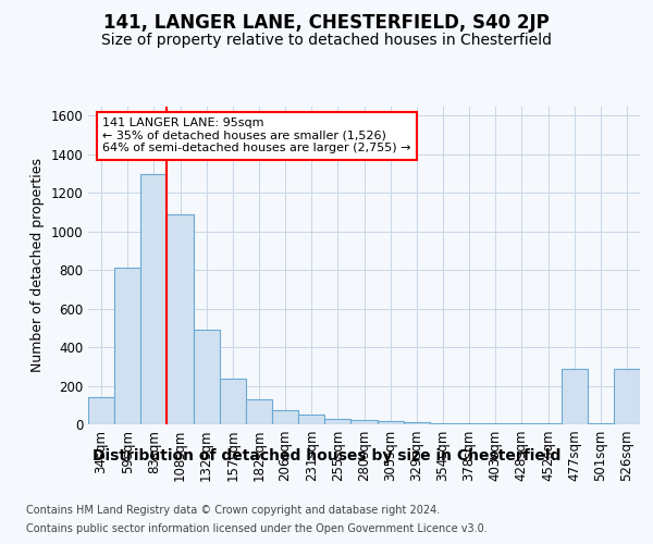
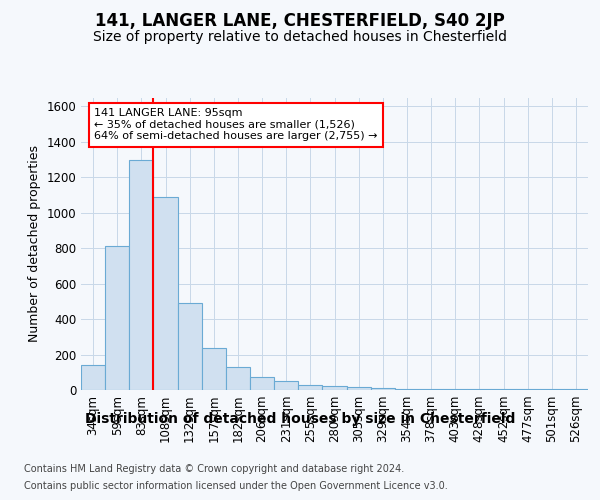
477sqm: 290 -> 0
526sqm: 290 -> 0
